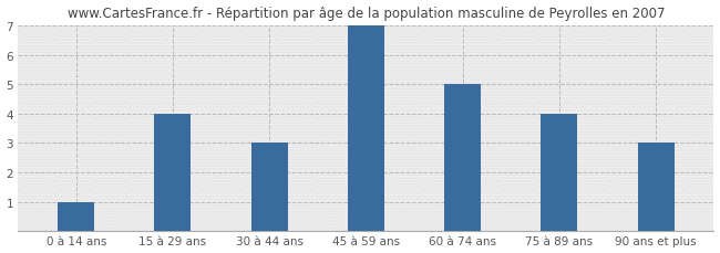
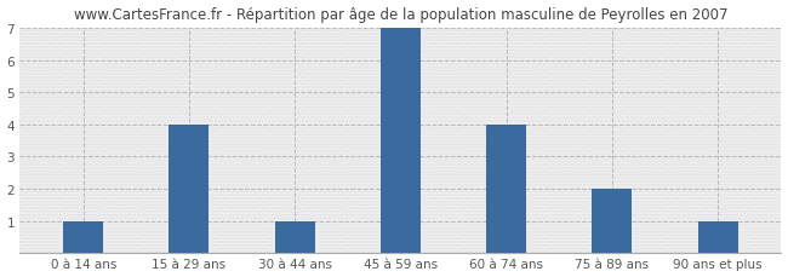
30 à 44 ans: 3 -> 1
60 à 74 ans: 5 -> 4
75 à 89 ans: 4 -> 2
90 ans et plus: 3 -> 1
